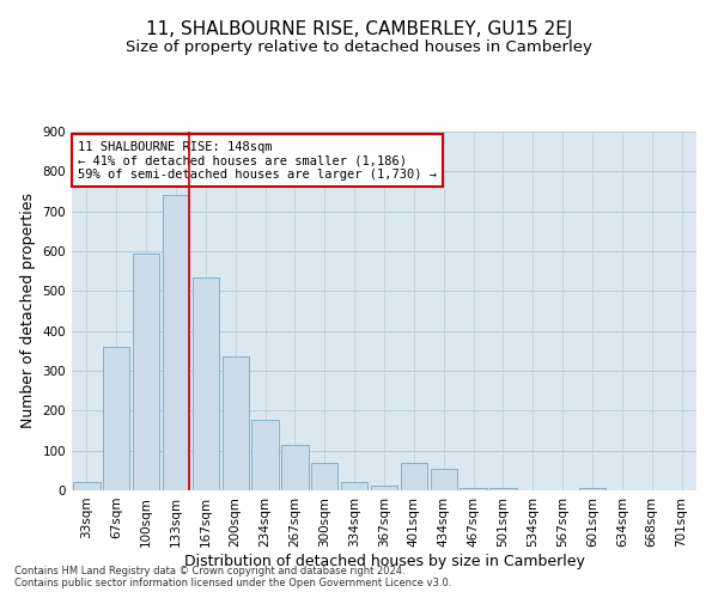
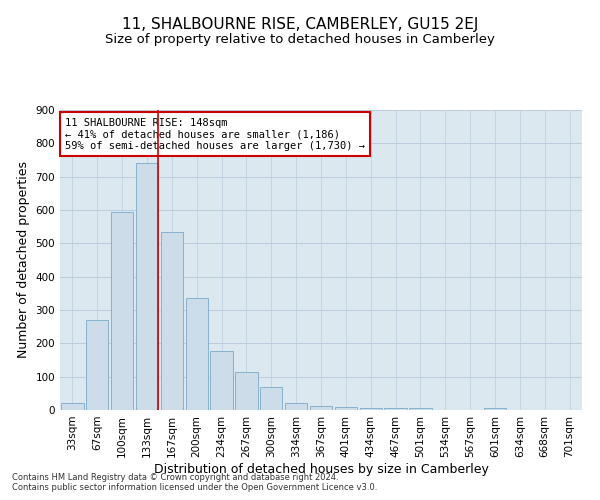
67sqm: 360 -> 270
401sqm: 70 -> 10
434sqm: 55 -> 6
